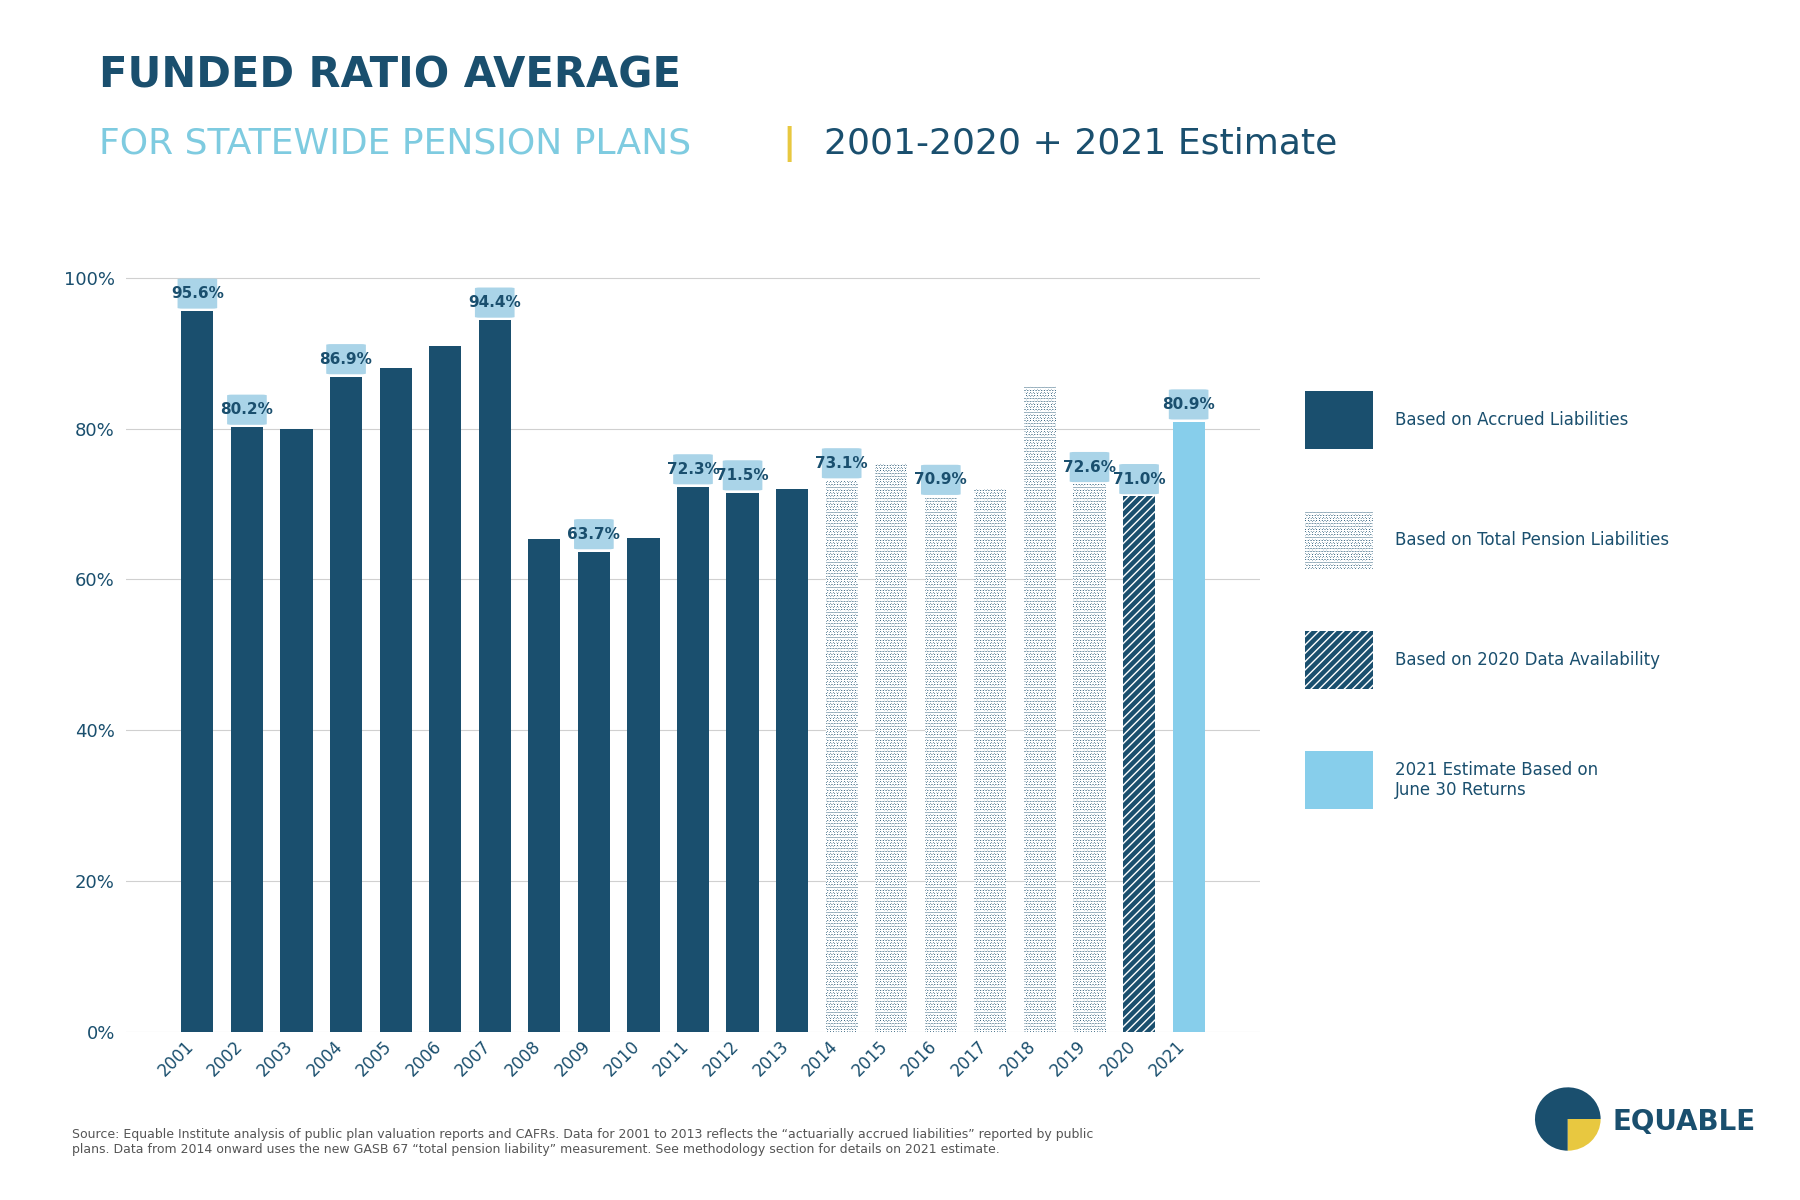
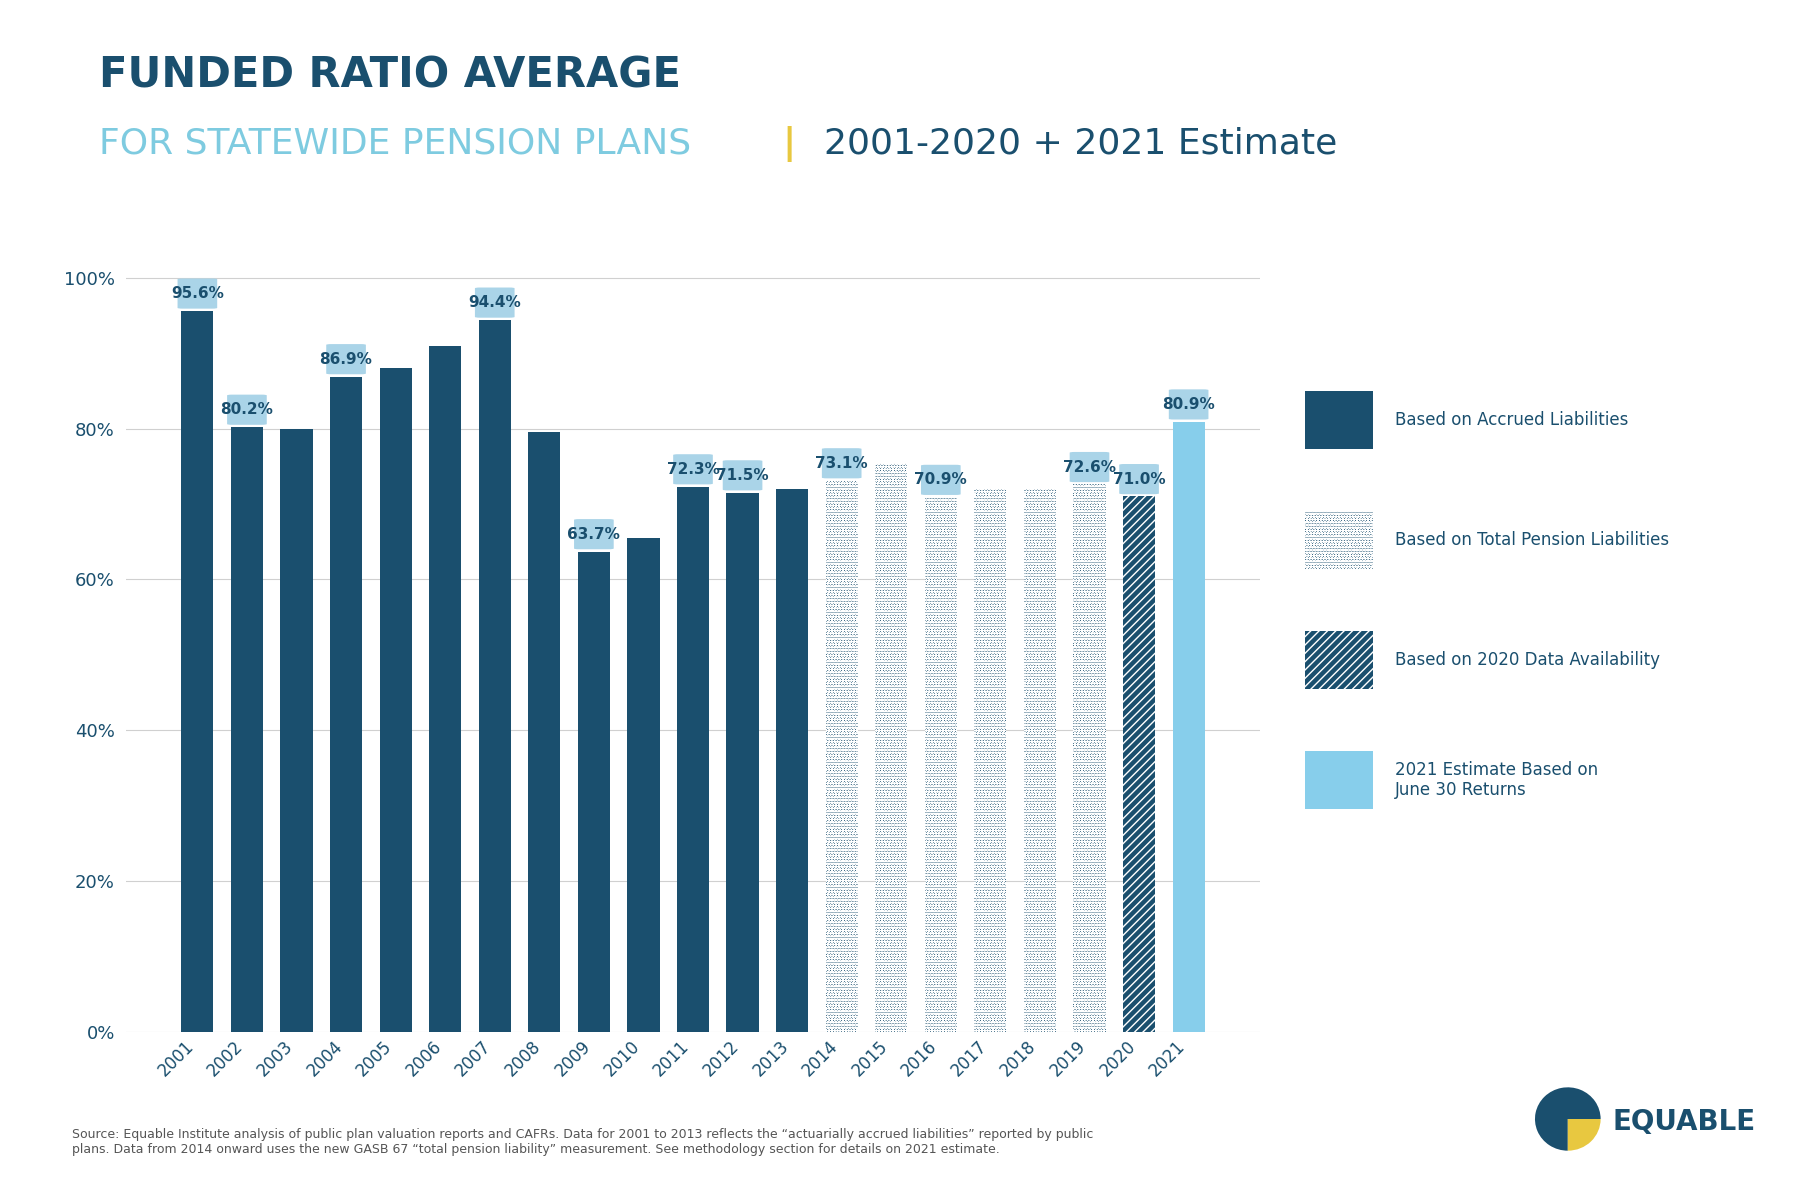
2008: 65.4% -> 79.5%
2018: 85.6% -> 72.0%
